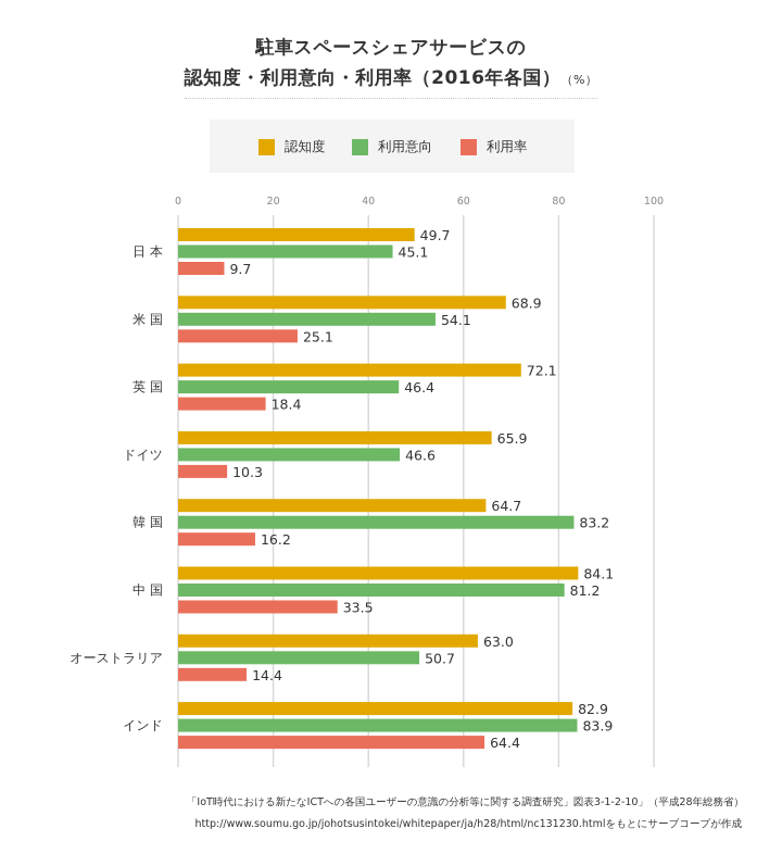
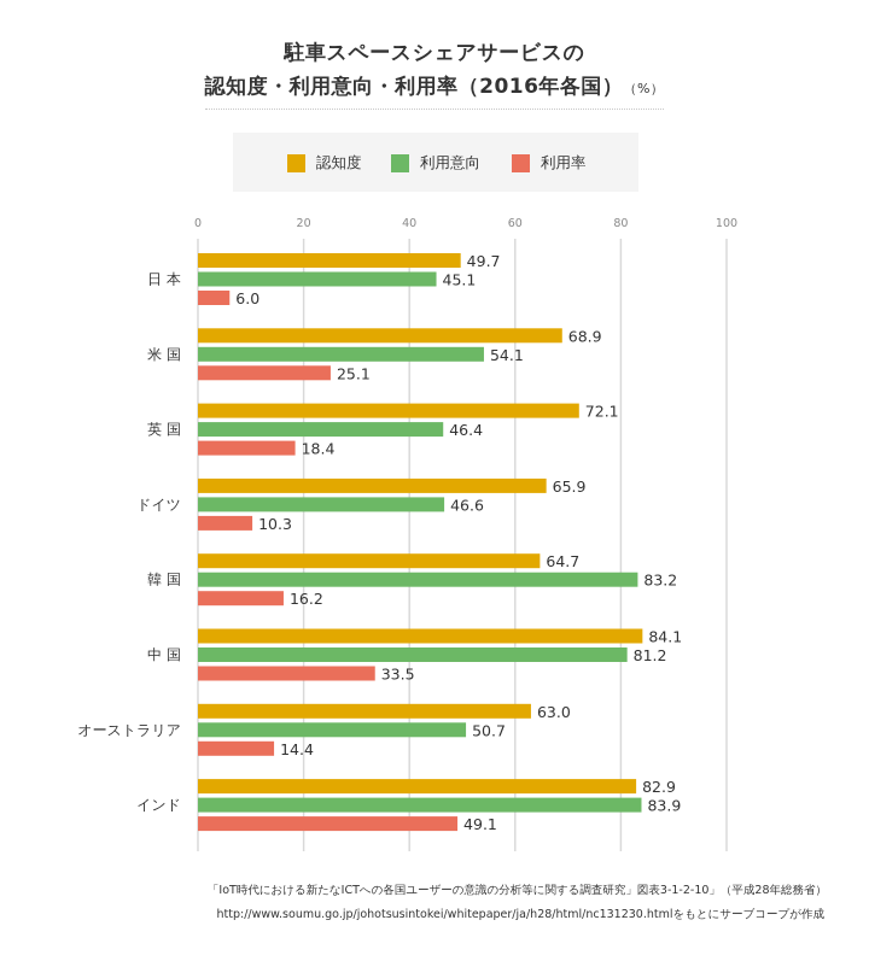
利用率/日 本: 9.7 -> 6.0
利用率/インド: 64.4 -> 49.1
